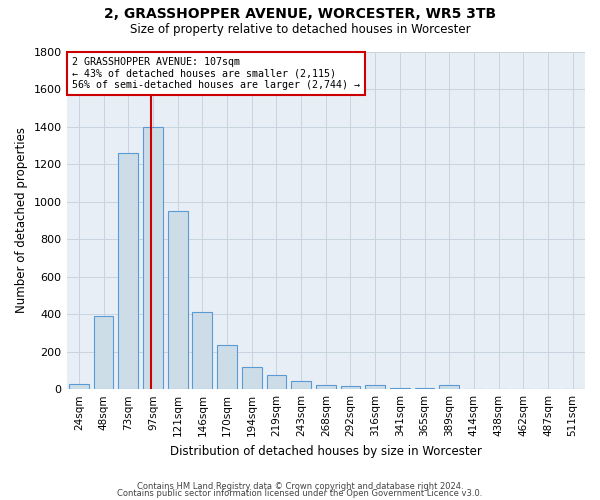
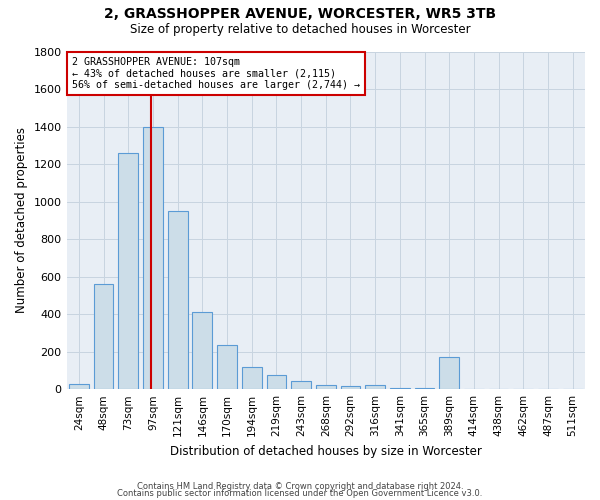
48sqm: 390 -> 560
389sqm: 20 -> 170
